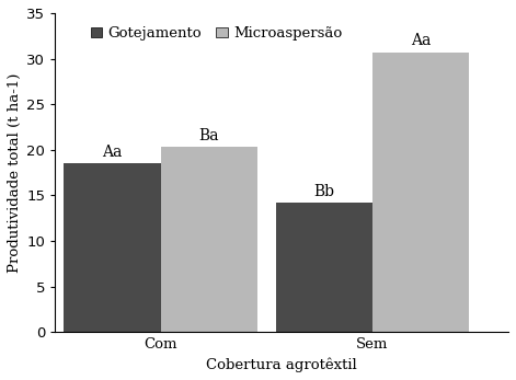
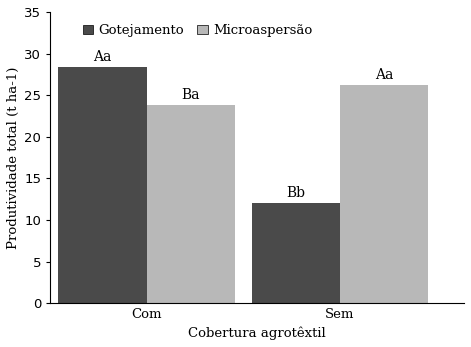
Gotejamento/Com: 18.5 -> 28.4
Microaspersão/Com: 20.3 -> 23.8
Gotejamento/Sem: 14.2 -> 12.0
Microaspersão/Sem: 30.7 -> 26.2
